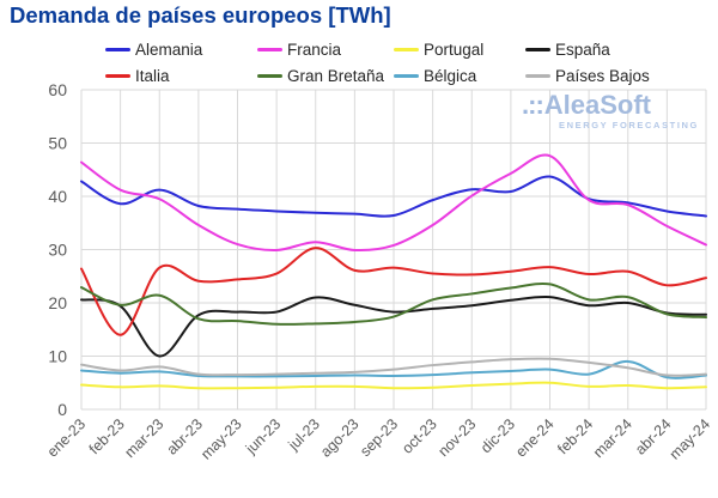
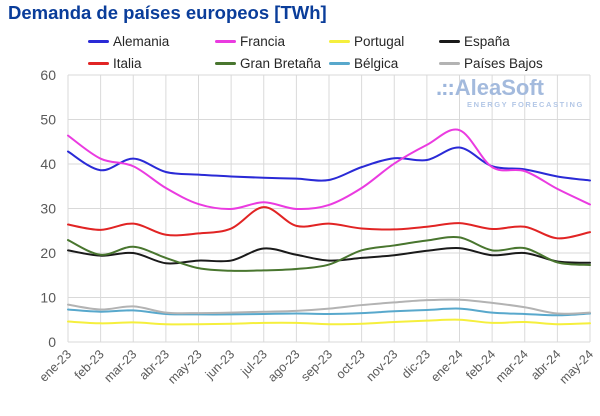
Italia/feb-23: 14 -> 25
España/mar-23: 10 -> 20
Gran Bretaña/abr-23: 17 -> 19
Bélgica/mar-24: 9 -> 6
